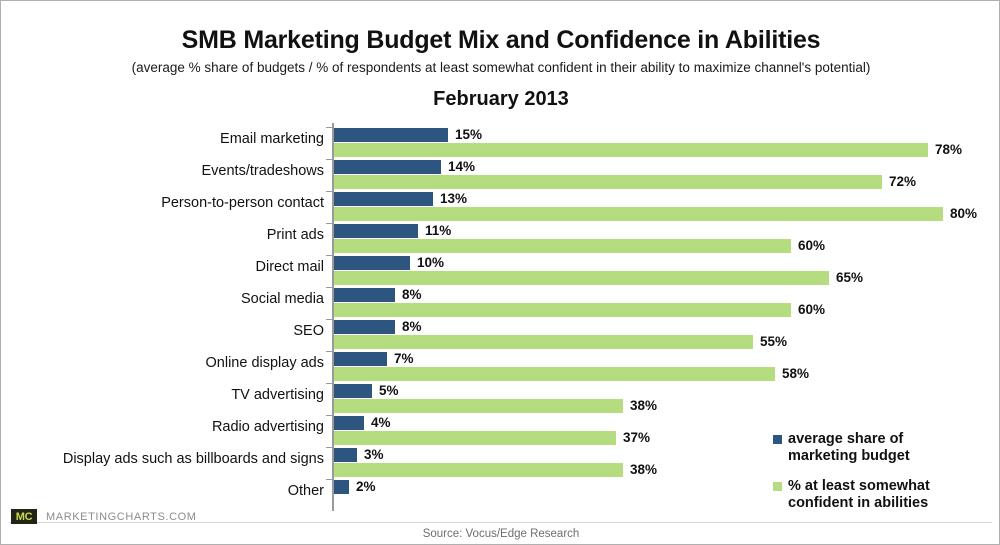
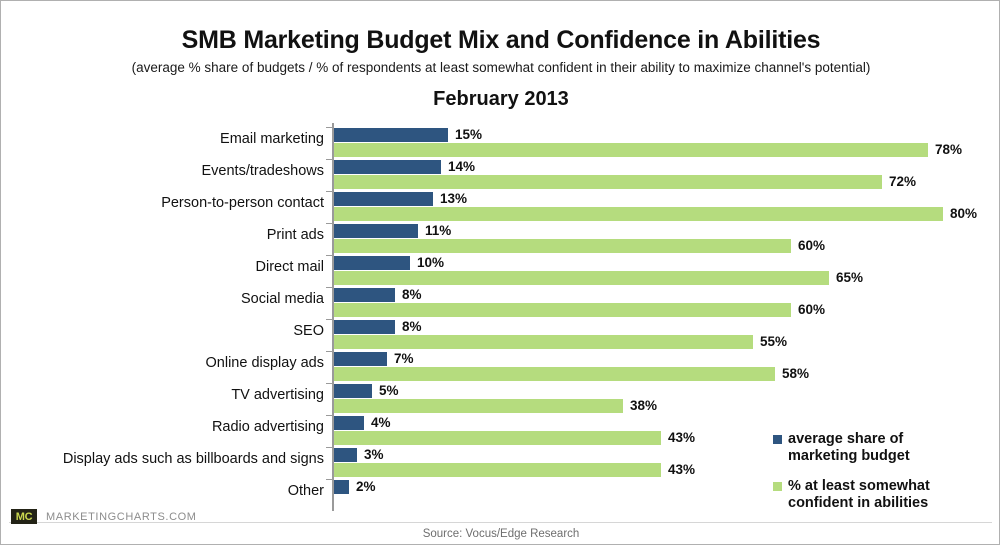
% at least somewhat confident in abilities/Radio advertising: 37% -> 43%
% at least somewhat confident in abilities/Display ads such as billboards and signs: 38% -> 43%
